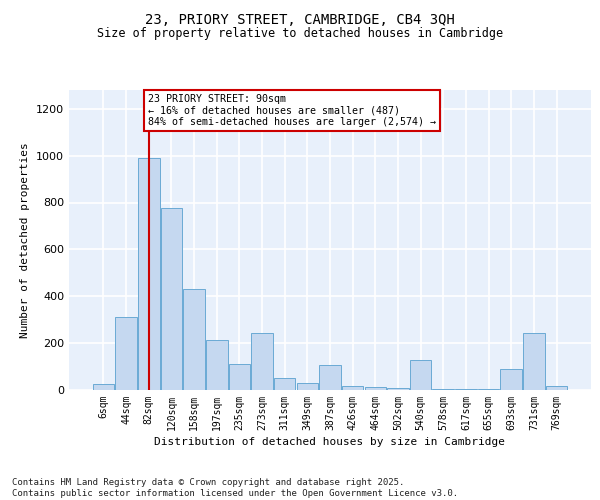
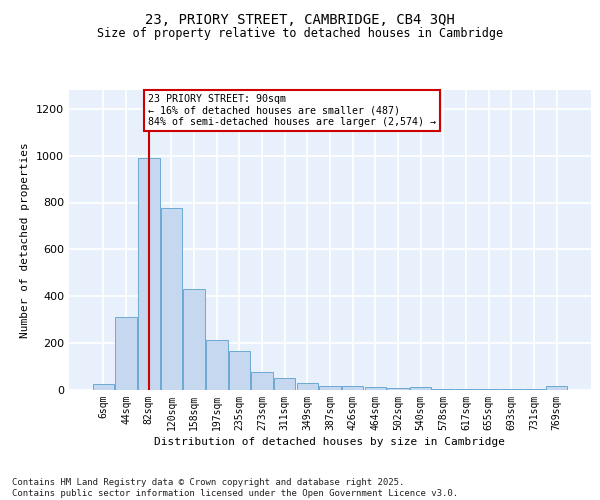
235sqm: 110 -> 165
273sqm: 245 -> 75
387sqm: 105 -> 18
540sqm: 130 -> 12
693sqm: 90 -> 3
731sqm: 245 -> 3
